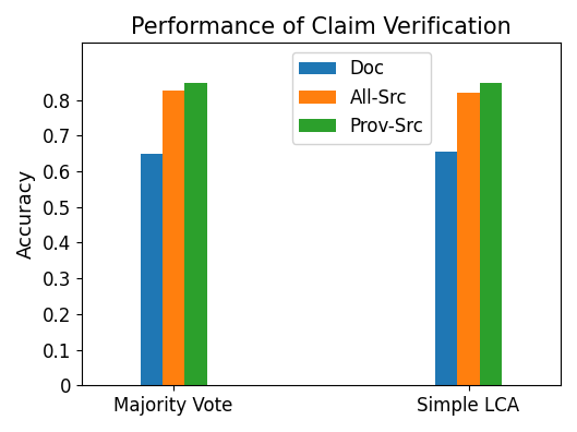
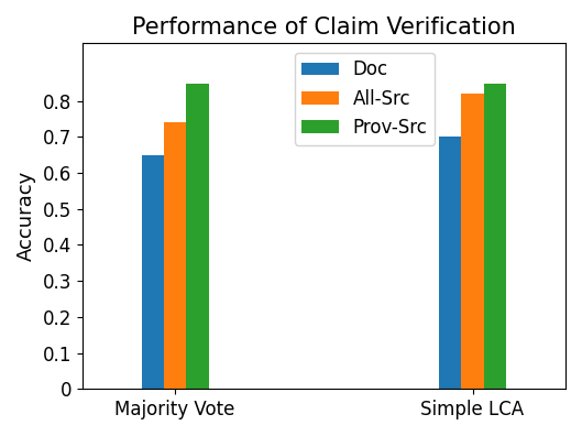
All-Src/Majority Vote: 0.828 -> 0.740
Doc/Simple LCA: 0.655 -> 0.700
